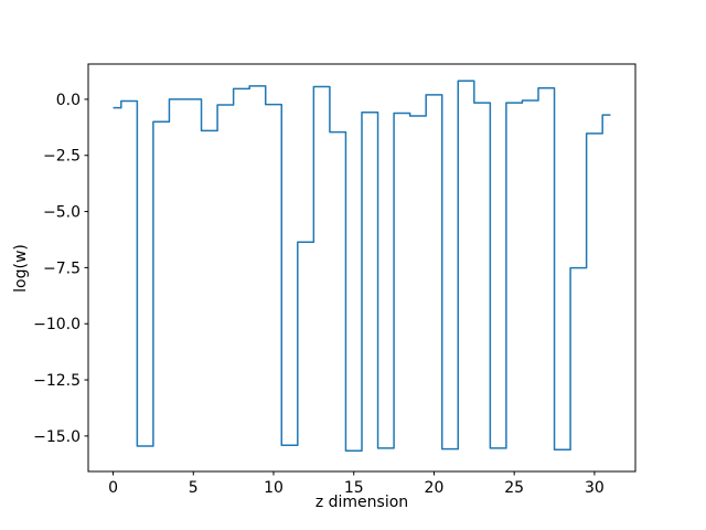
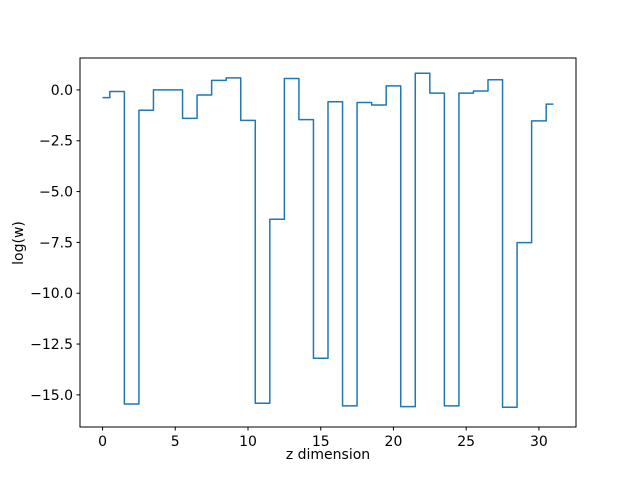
10: -0.2 -> -1.5
15: -15.7 -> -13.2
